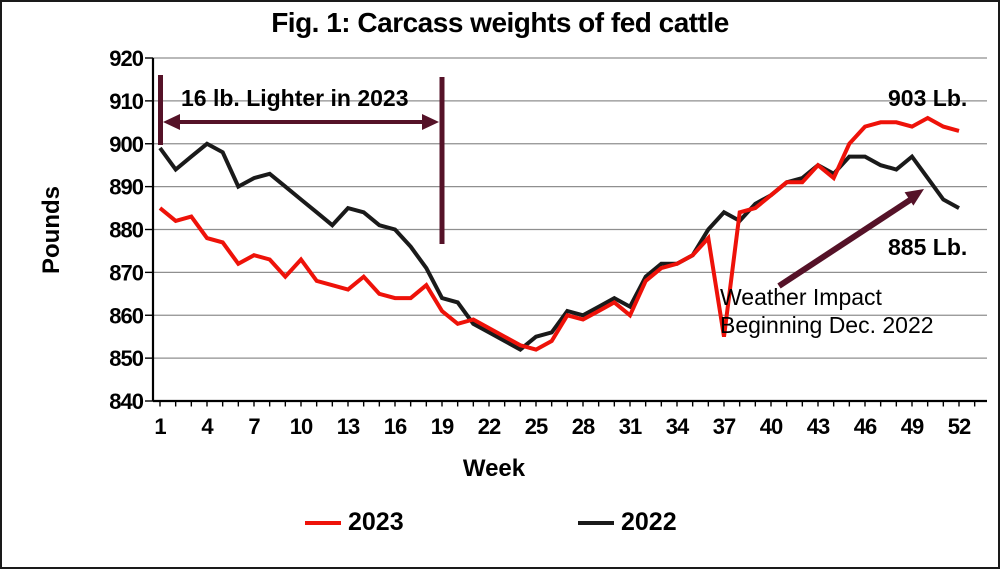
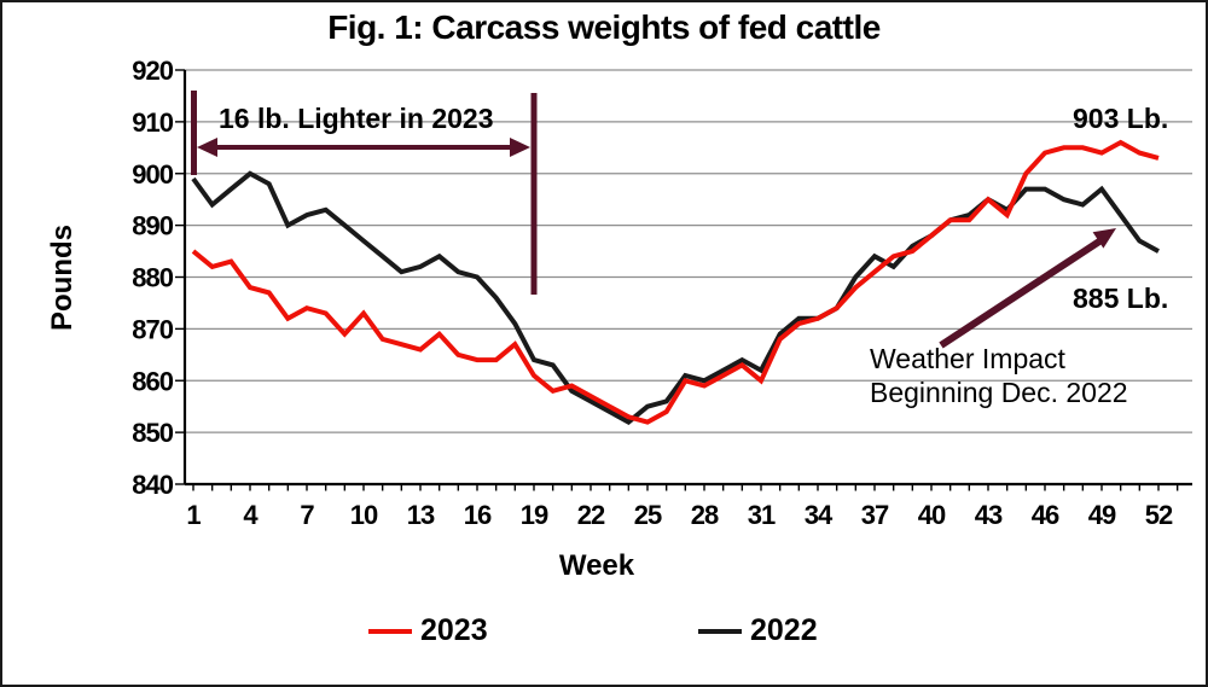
2022/13: 885 -> 882
2023/37: 855 -> 881
